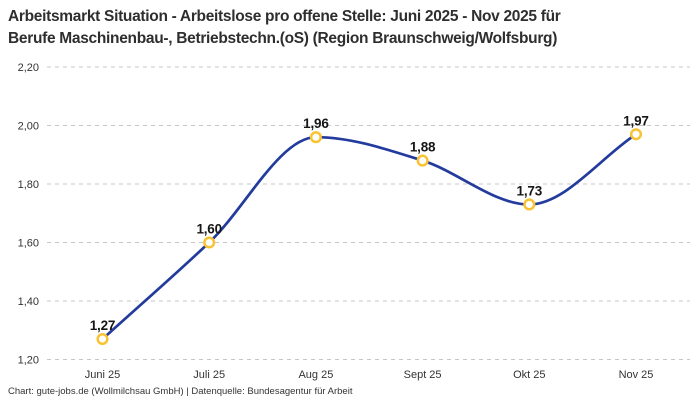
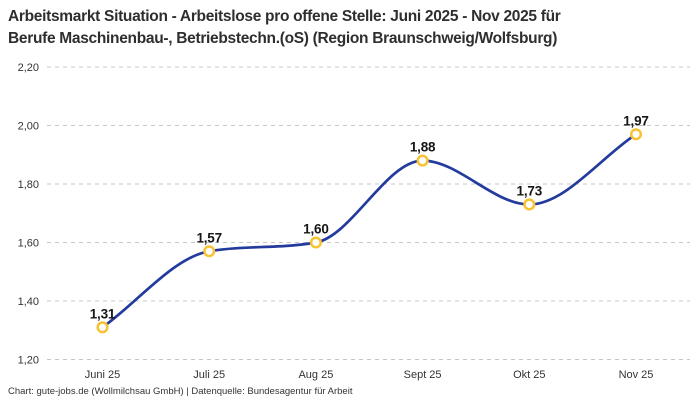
Juni 25: 1,27 -> 1,31
Juli 25: 1,60 -> 1,57
Aug 25: 1,96 -> 1,60
